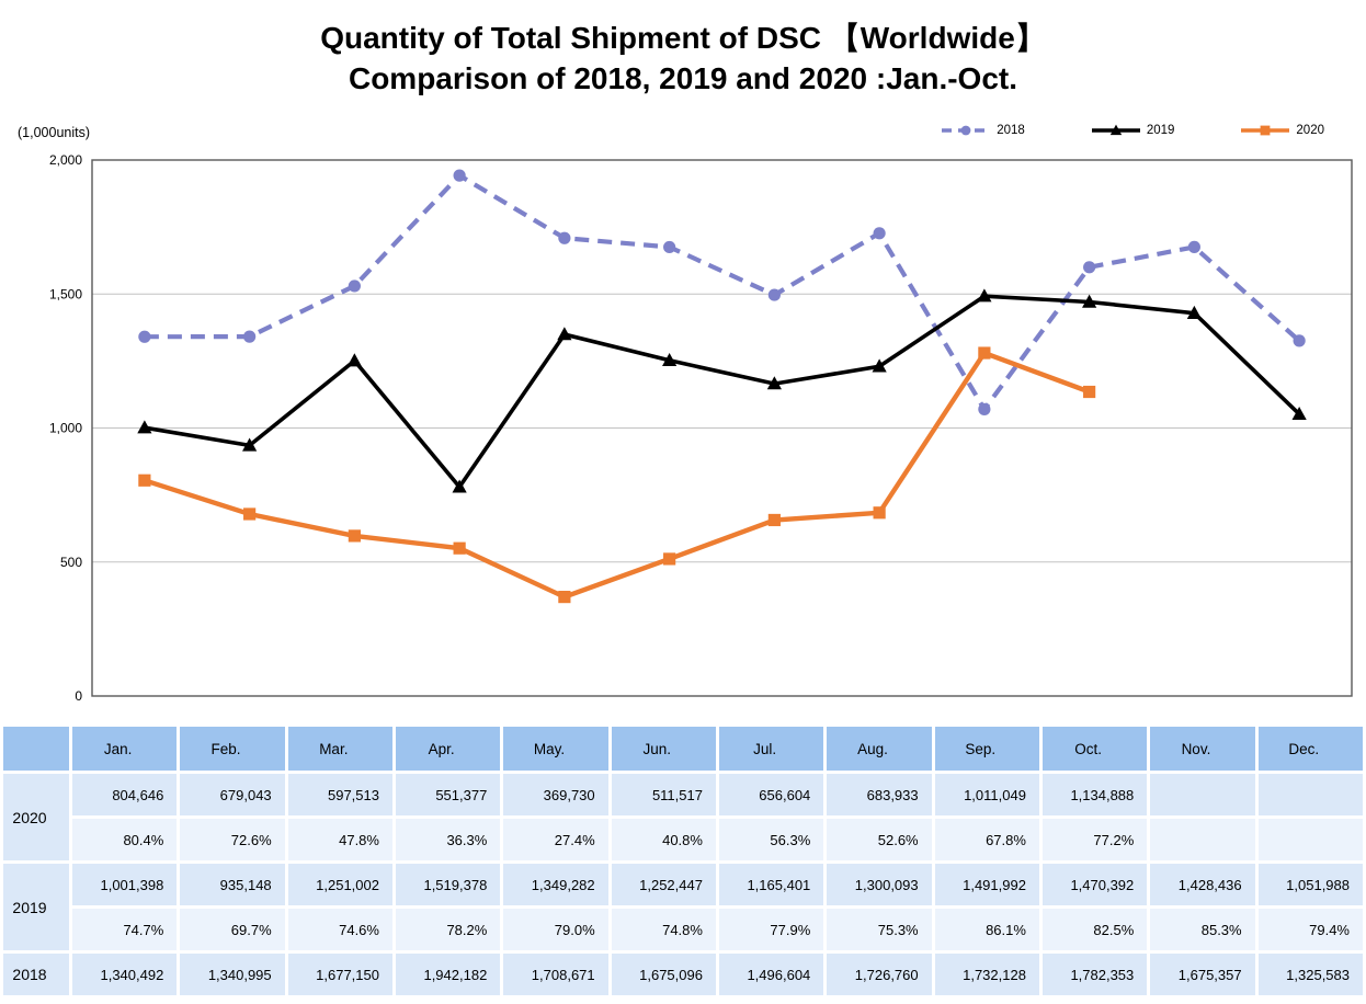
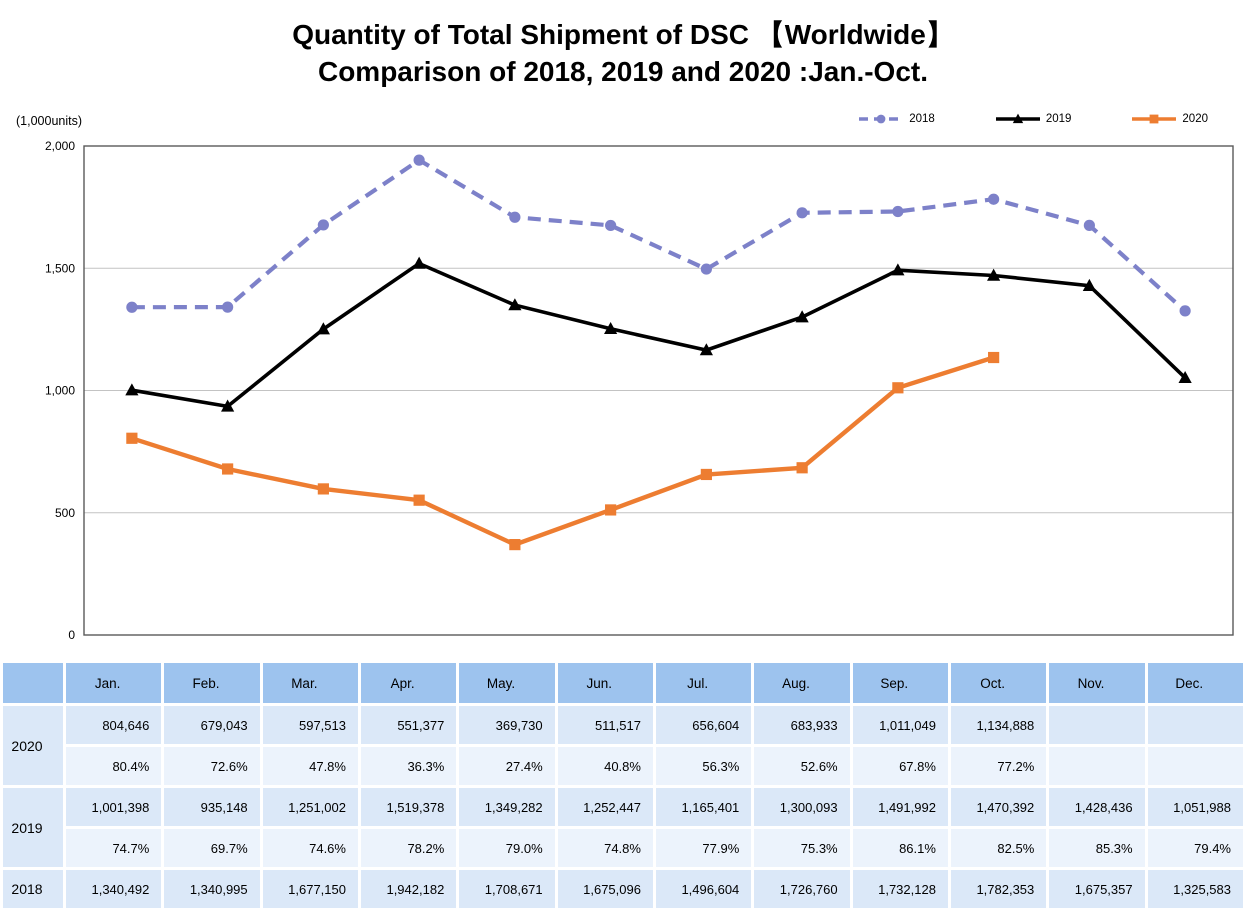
2018/Mar.: 1530 -> 1680
2019/Apr.: 780 -> 1520
2019/Aug.: 1230 -> 1300
2018/Sep.: 1070 -> 1730
2020/Sep.: 1280 -> 1010
2018/Oct.: 1600 -> 1780
